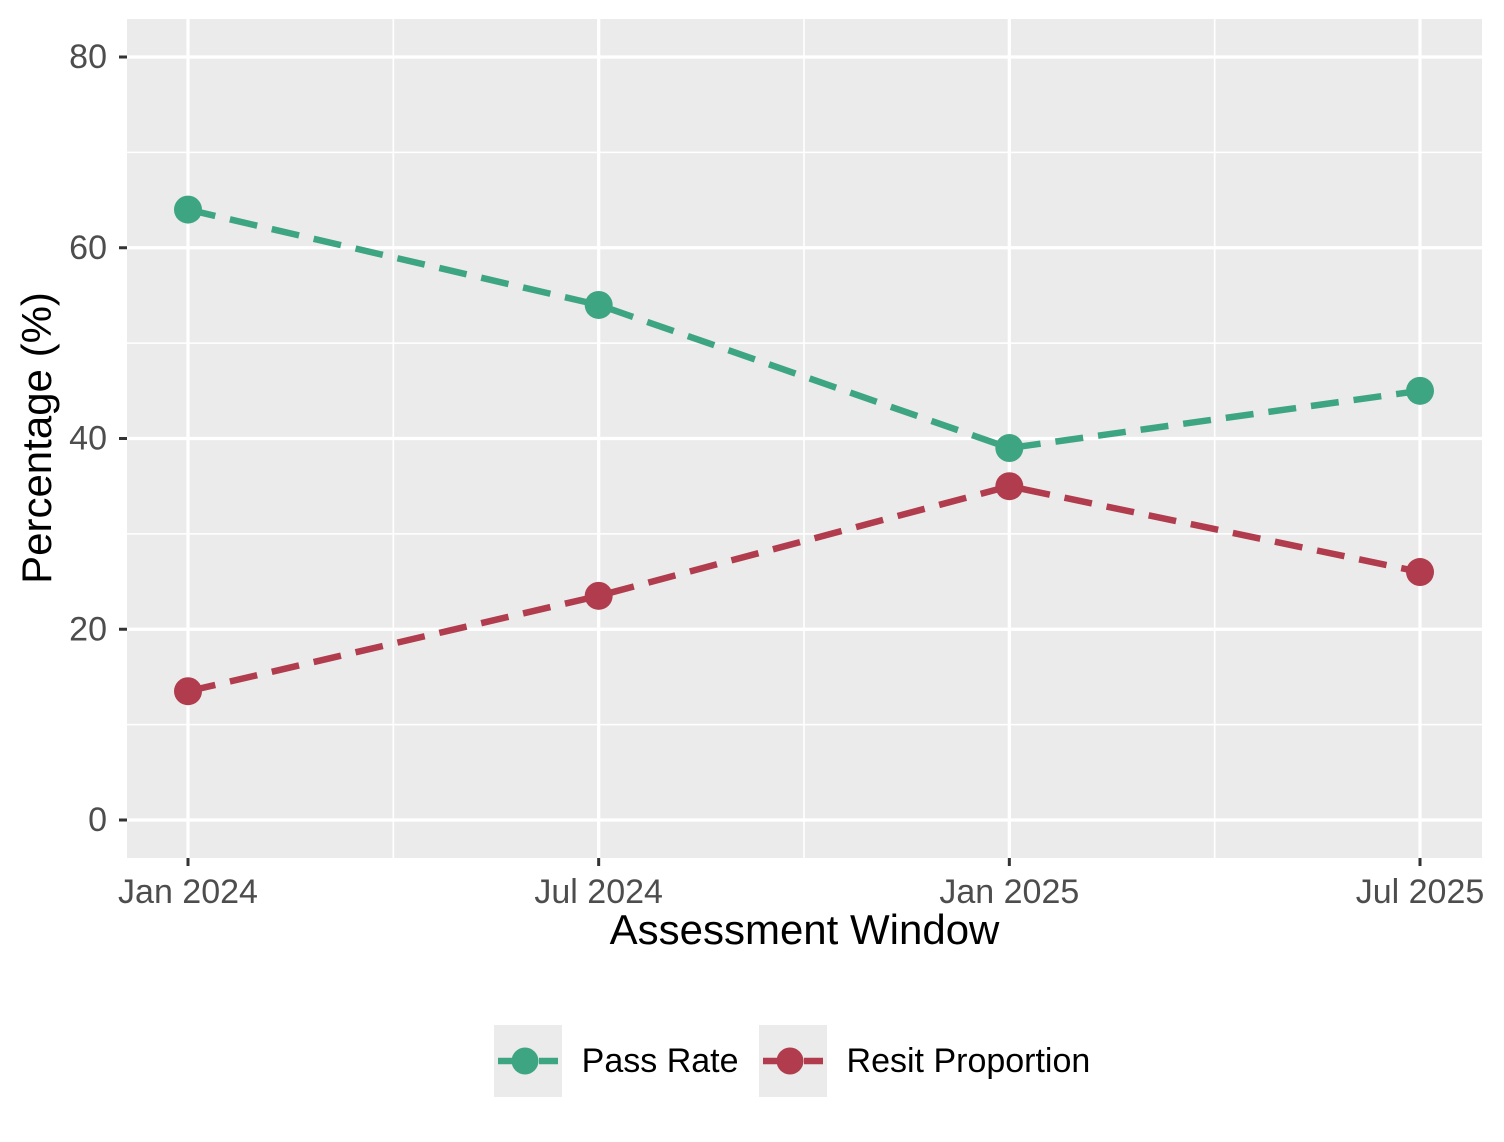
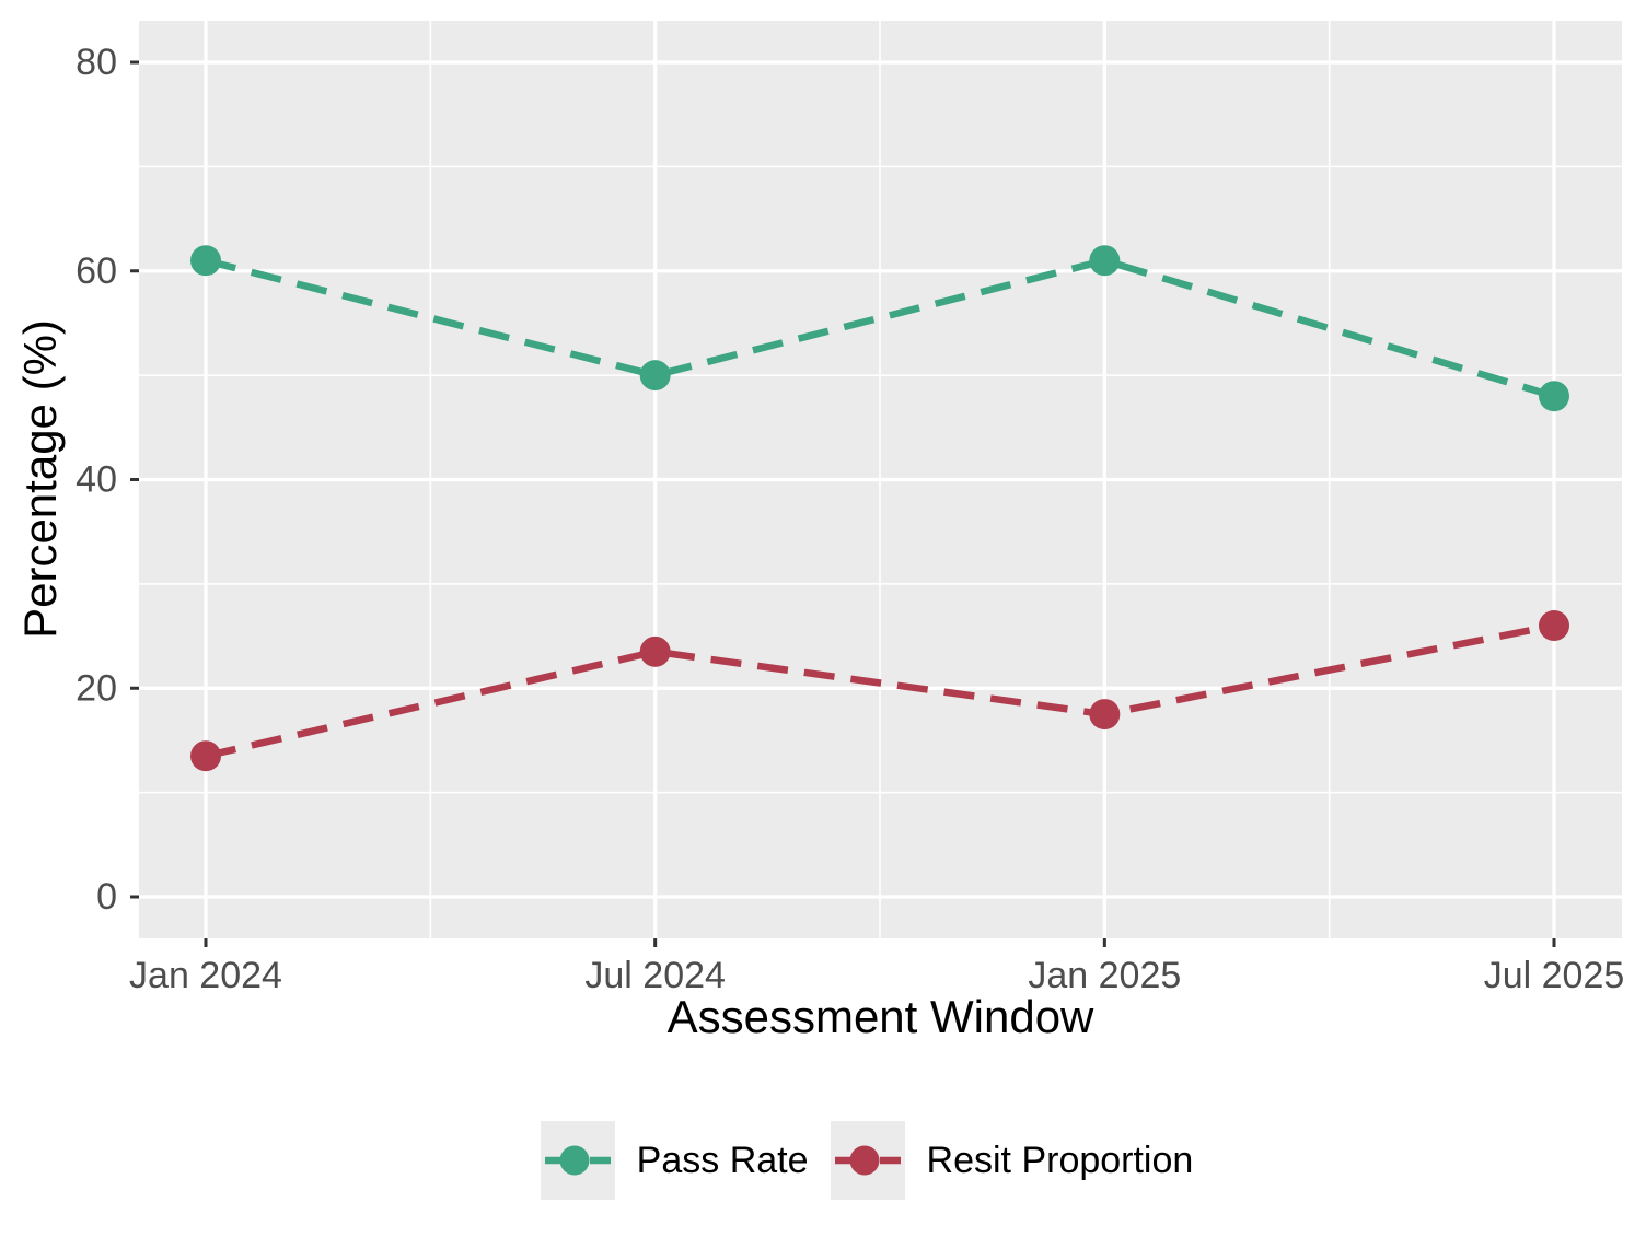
Pass Rate/Jan 2024: 64 -> 61
Pass Rate/Jul 2024: 54 -> 50
Pass Rate/Jan 2025: 39 -> 61
Resit Proportion/Jan 2025: 35 -> 18
Pass Rate/Jul 2025: 45 -> 48
